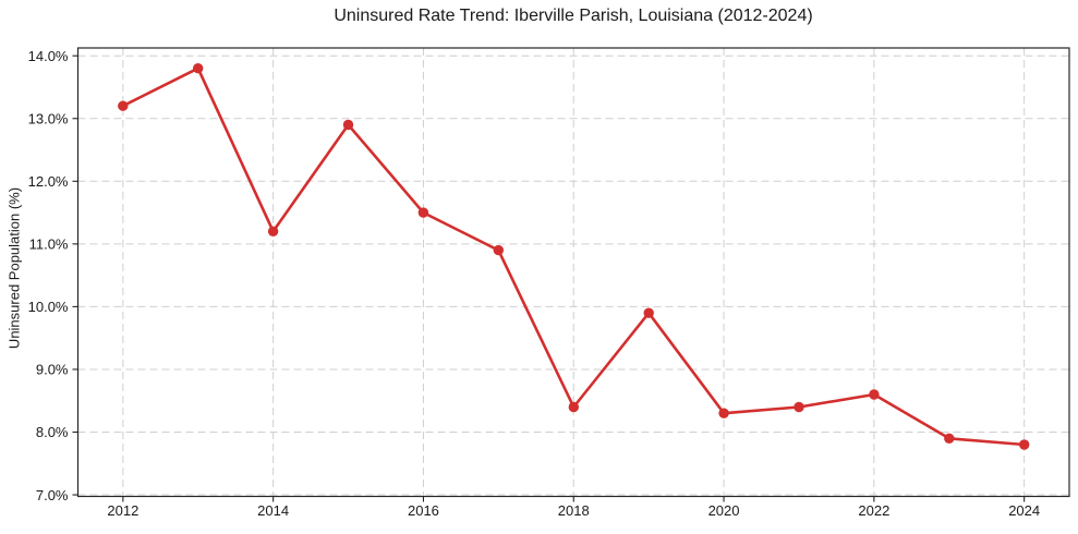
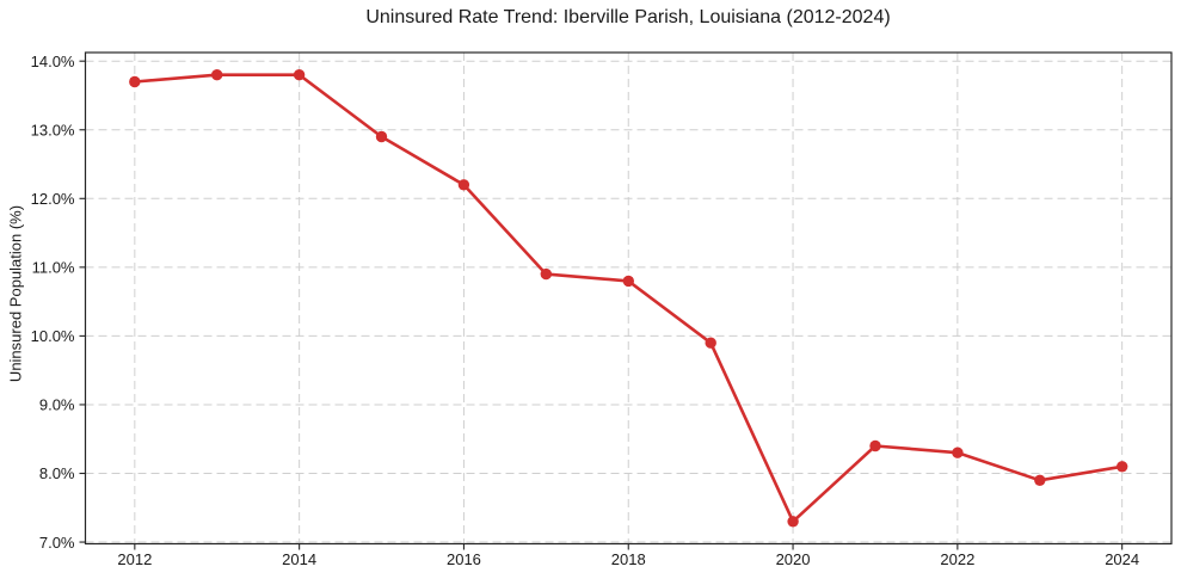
2012: 13.2% -> 13.7%
2014: 11.2% -> 13.8%
2016: 11.5% -> 12.2%
2018: 8.4% -> 10.8%
2020: 8.3% -> 7.3%
2022: 8.6% -> 8.3%
2024: 7.8% -> 8.1%
